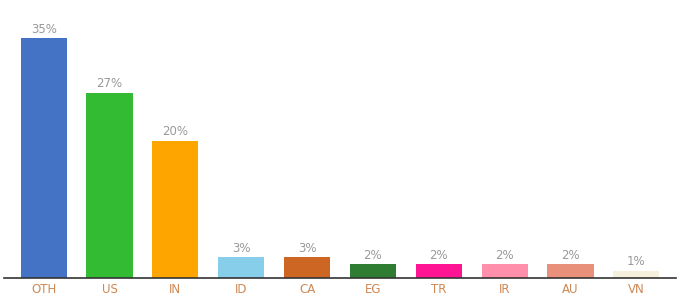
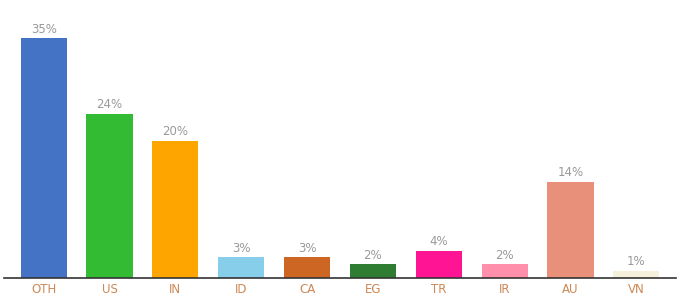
US: 27% -> 24%
TR: 2% -> 4%
AU: 2% -> 14%
